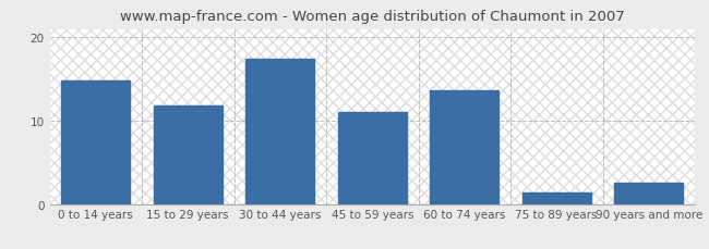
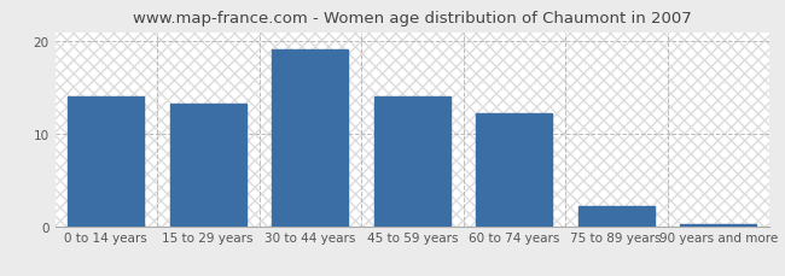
0 to 14 years: 14.8 -> 14.0
15 to 29 years: 11.8 -> 13.2
30 to 44 years: 17.4 -> 19.1
45 to 59 years: 11.0 -> 14.1
60 to 74 years: 13.6 -> 12.2
75 to 89 years: 1.4 -> 2.2
90 years and more: 2.6 -> 0.1
